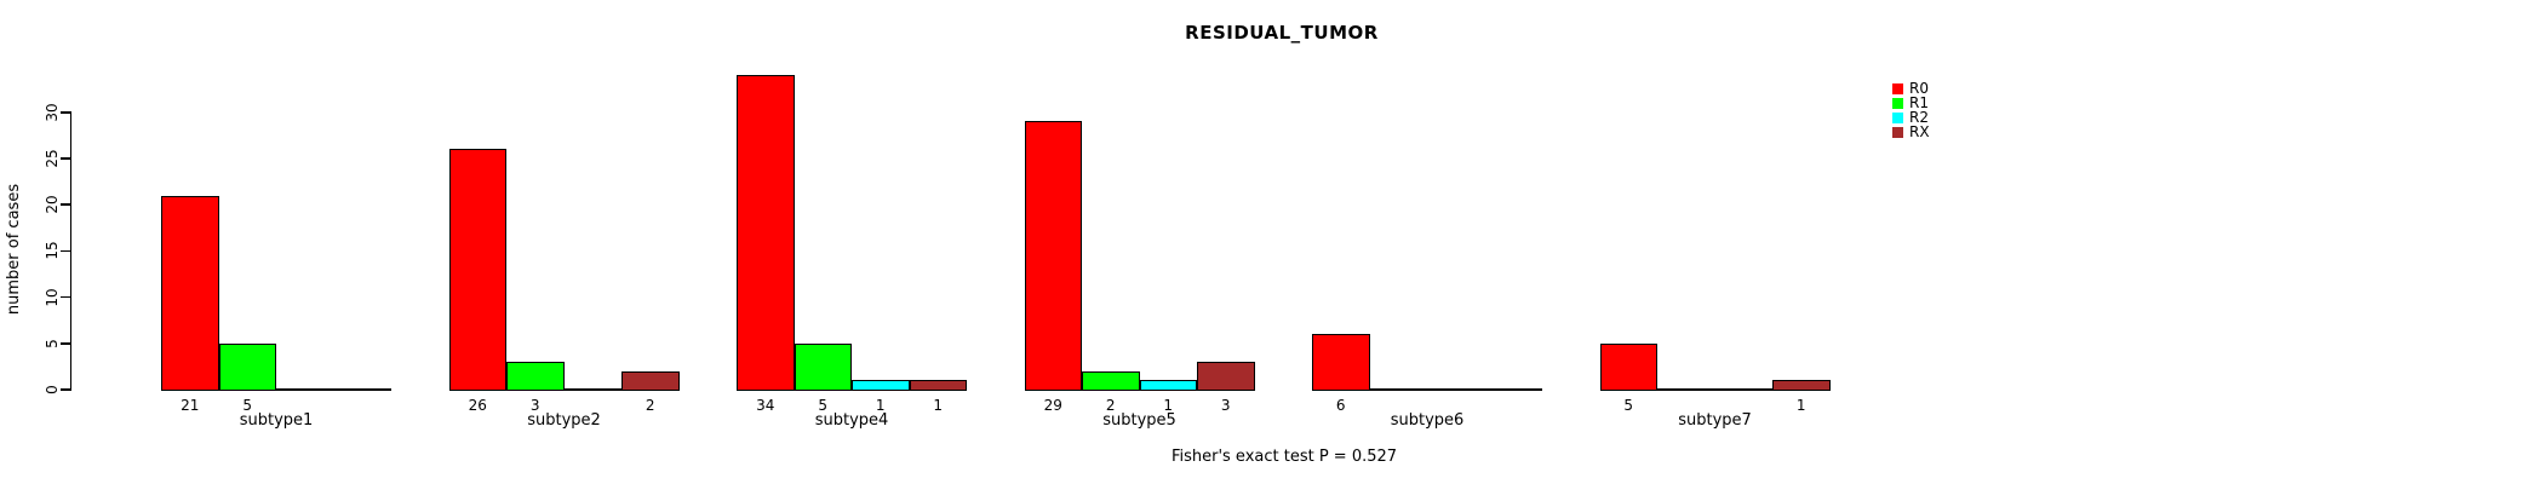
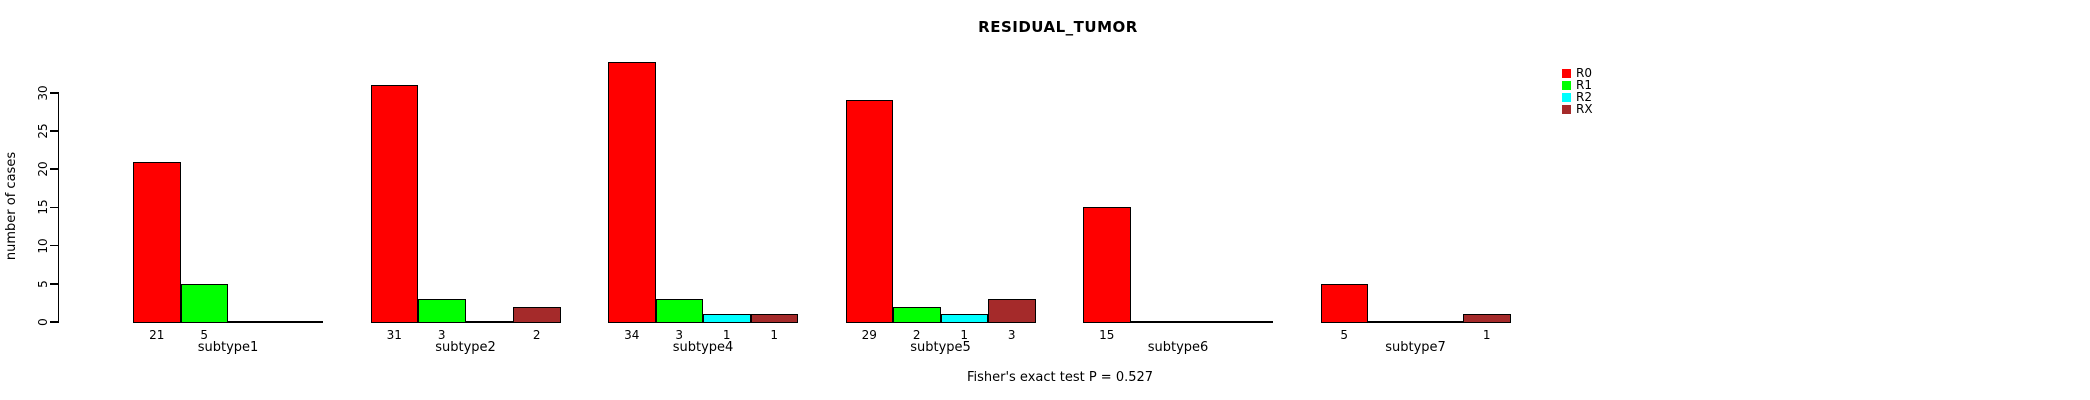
R0/subtype2: 26 -> 31
R1/subtype4: 5 -> 3
R0/subtype6: 6 -> 15
